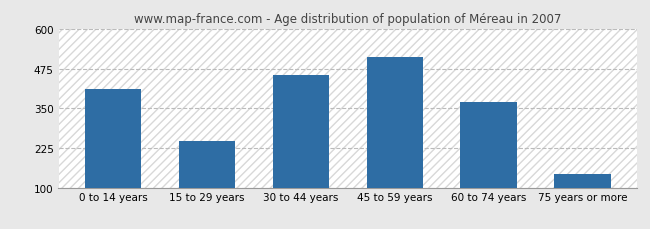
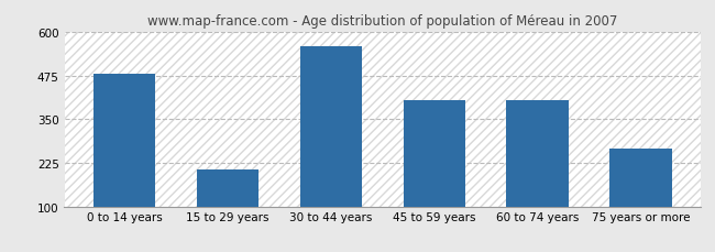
0 to 14 years: 410 -> 480
15 to 29 years: 248 -> 205
30 to 44 years: 455 -> 560
45 to 59 years: 510 -> 405
60 to 74 years: 370 -> 405
75 years or more: 143 -> 265
